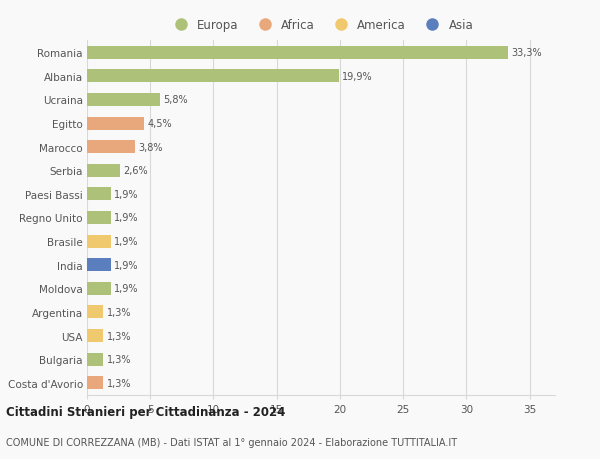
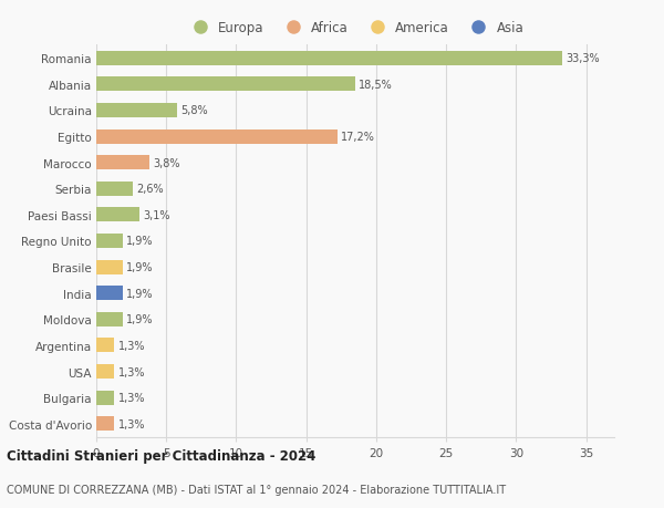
Albania: 19,9% -> 18,5%
Egitto: 4,5% -> 17,2%
Paesi Bassi: 1,9% -> 3,1%
